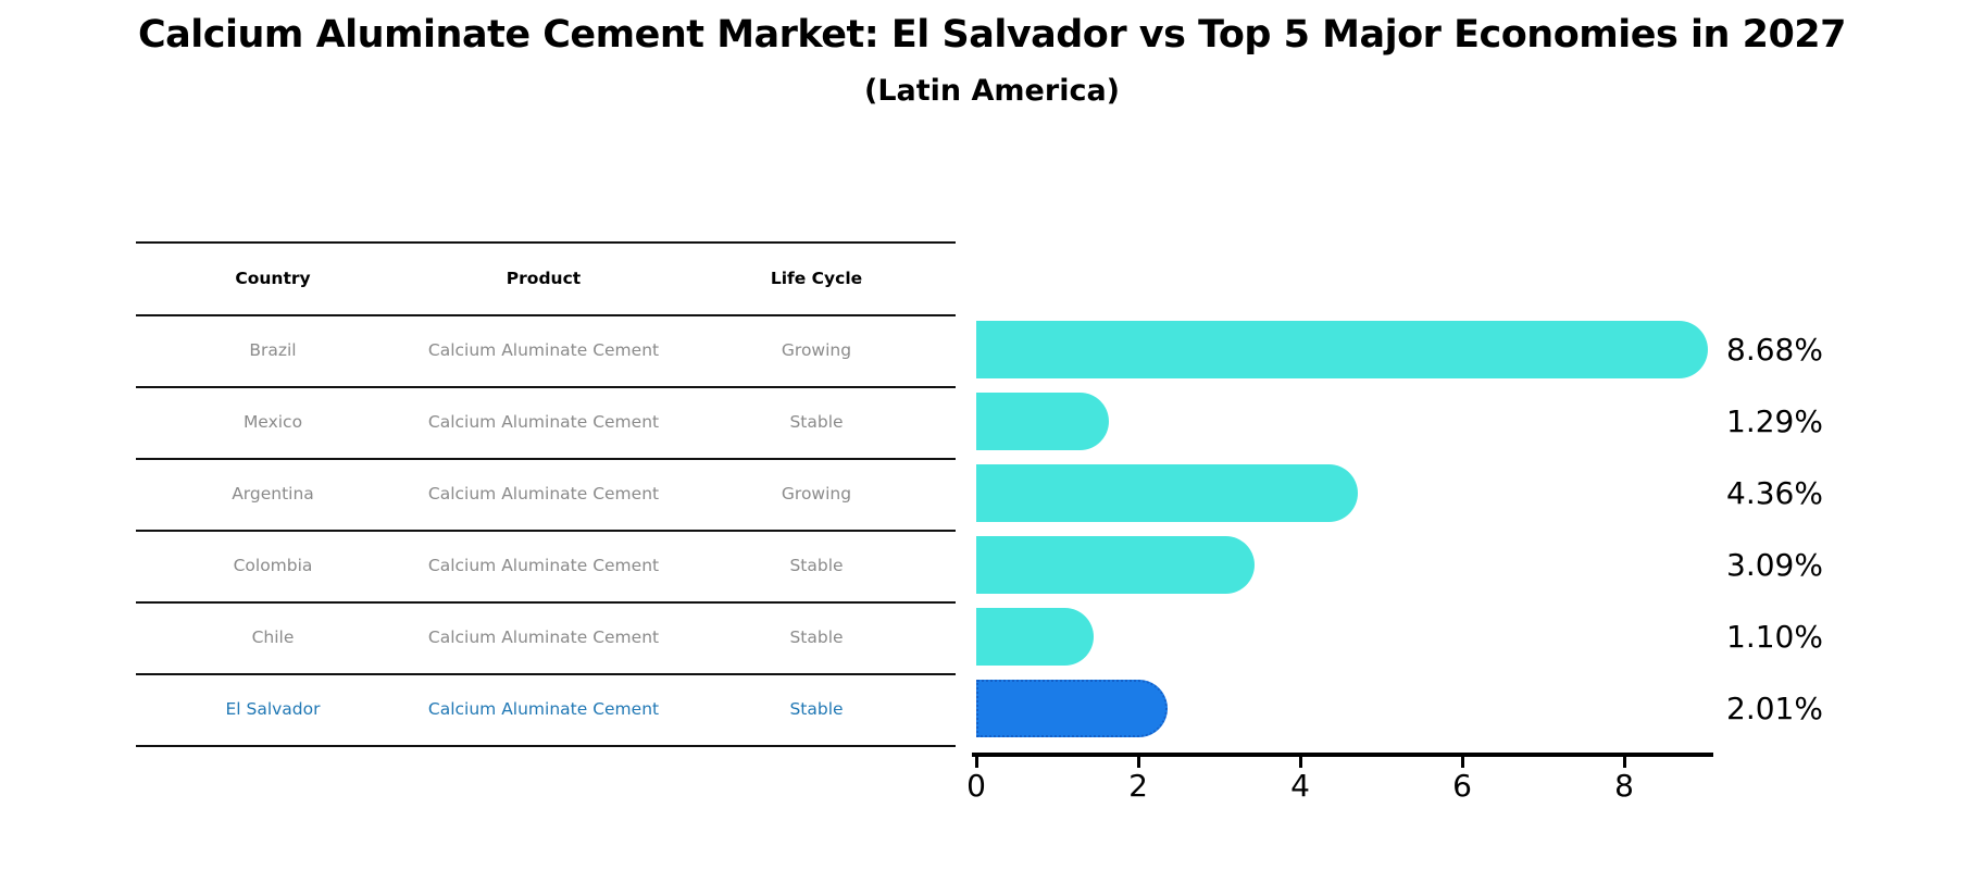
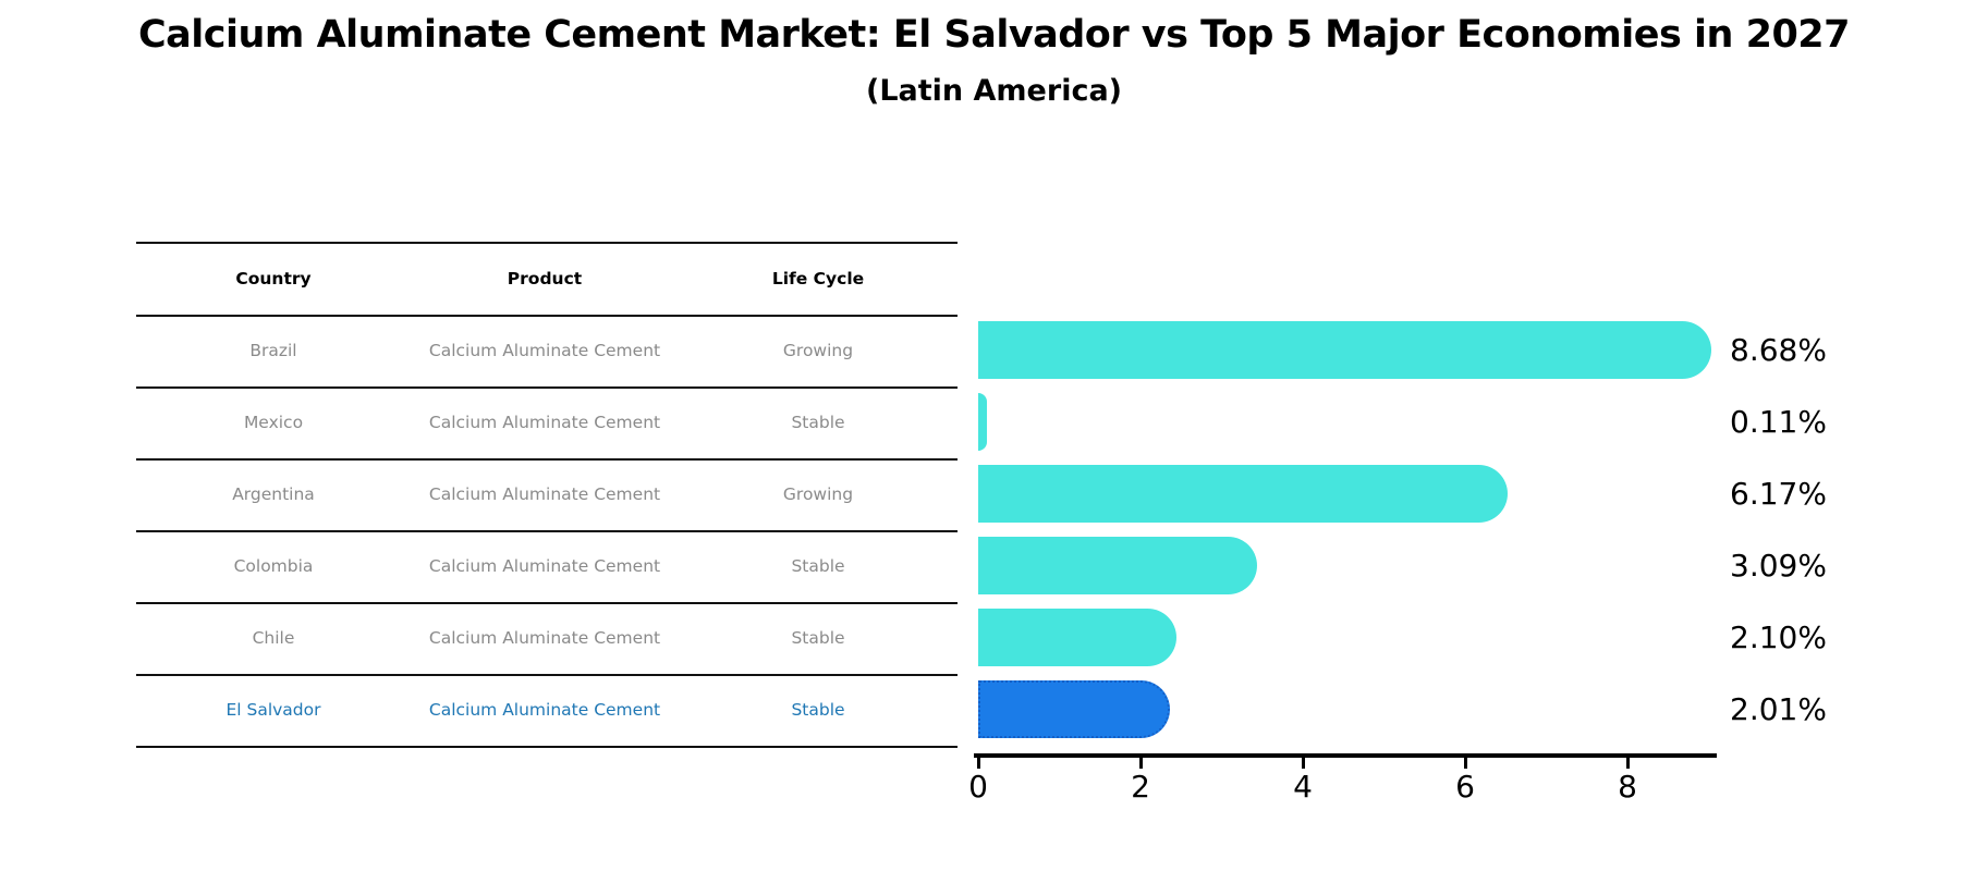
Mexico: 1.29% -> 0.11%
Argentina: 4.36% -> 6.17%
Chile: 1.10% -> 2.10%
